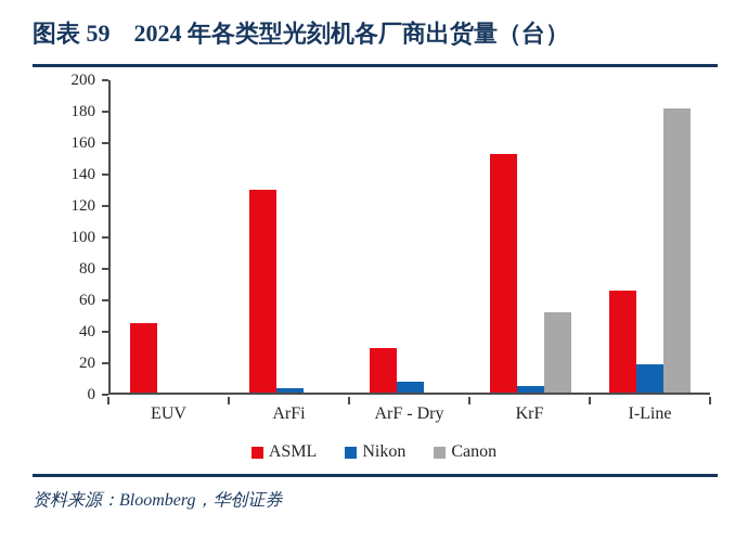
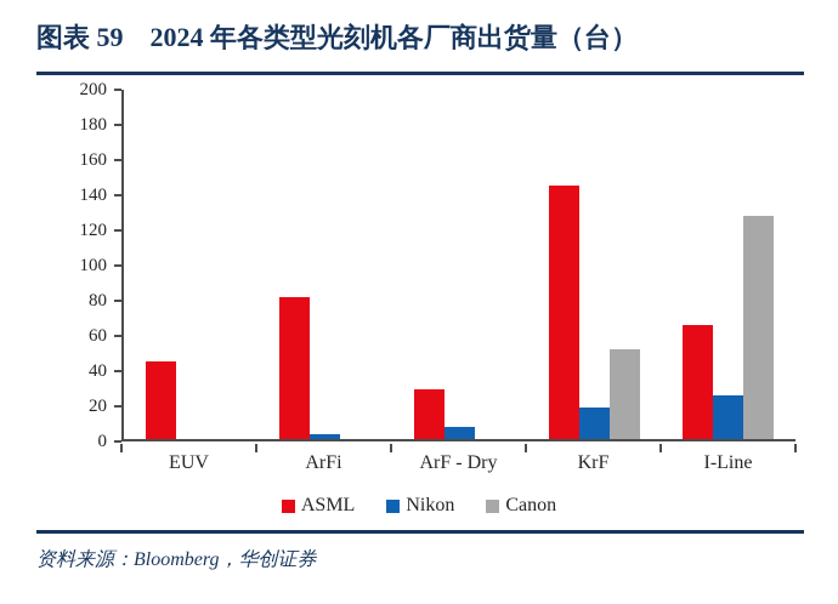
ASML/ArFi: 129 -> 81
ASML/KrF: 152 -> 144
Nikon/KrF: 4 -> 18
Nikon/I-Line: 18 -> 25
Canon/I-Line: 181 -> 127
